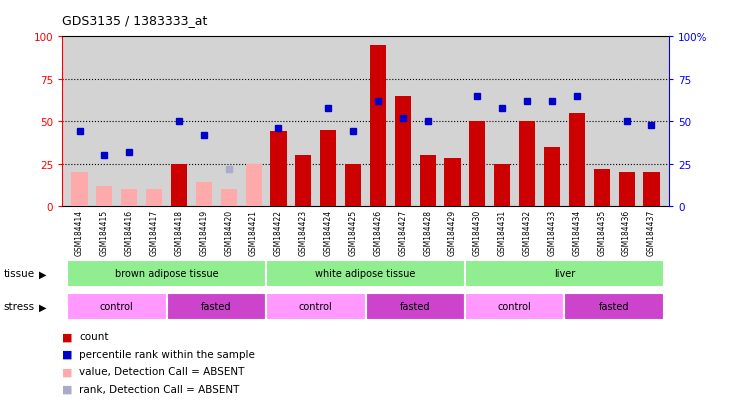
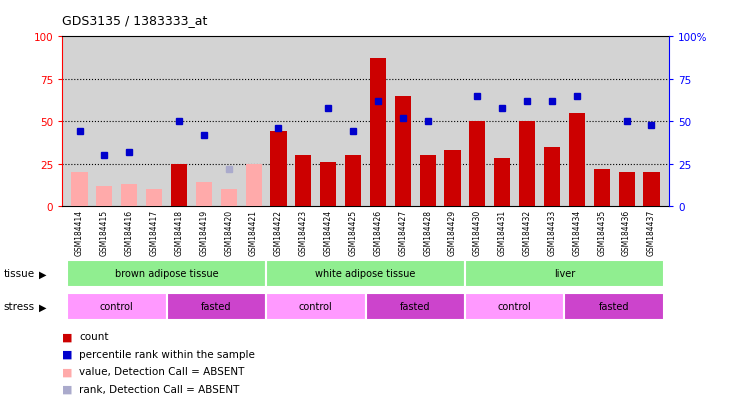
GSM184416: 10 -> 13
GSM184424: 45 -> 26
GSM184425: 25 -> 30
GSM184426: 95 -> 87
GSM184429: 28 -> 33
GSM184431: 25 -> 28
